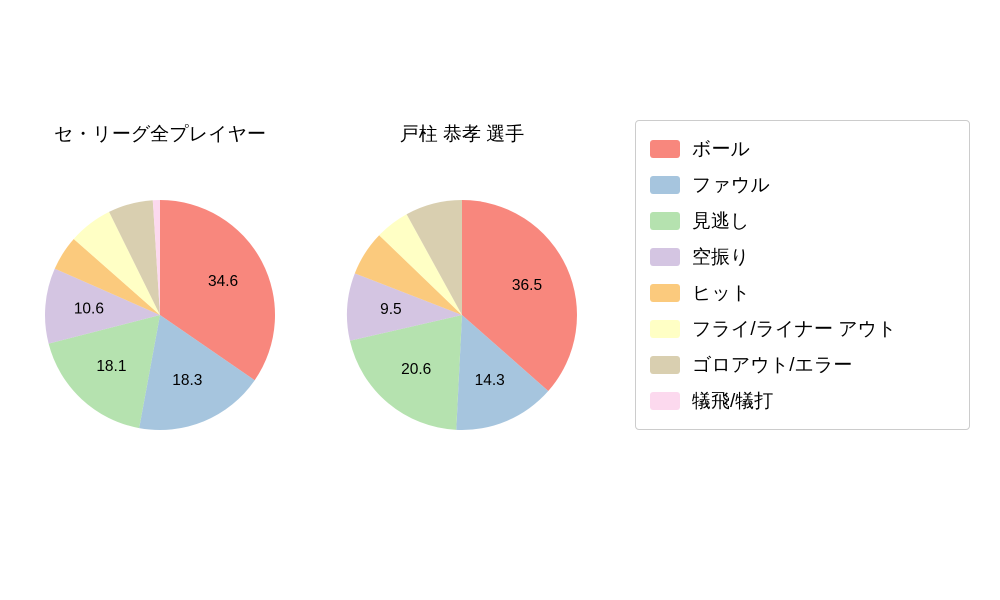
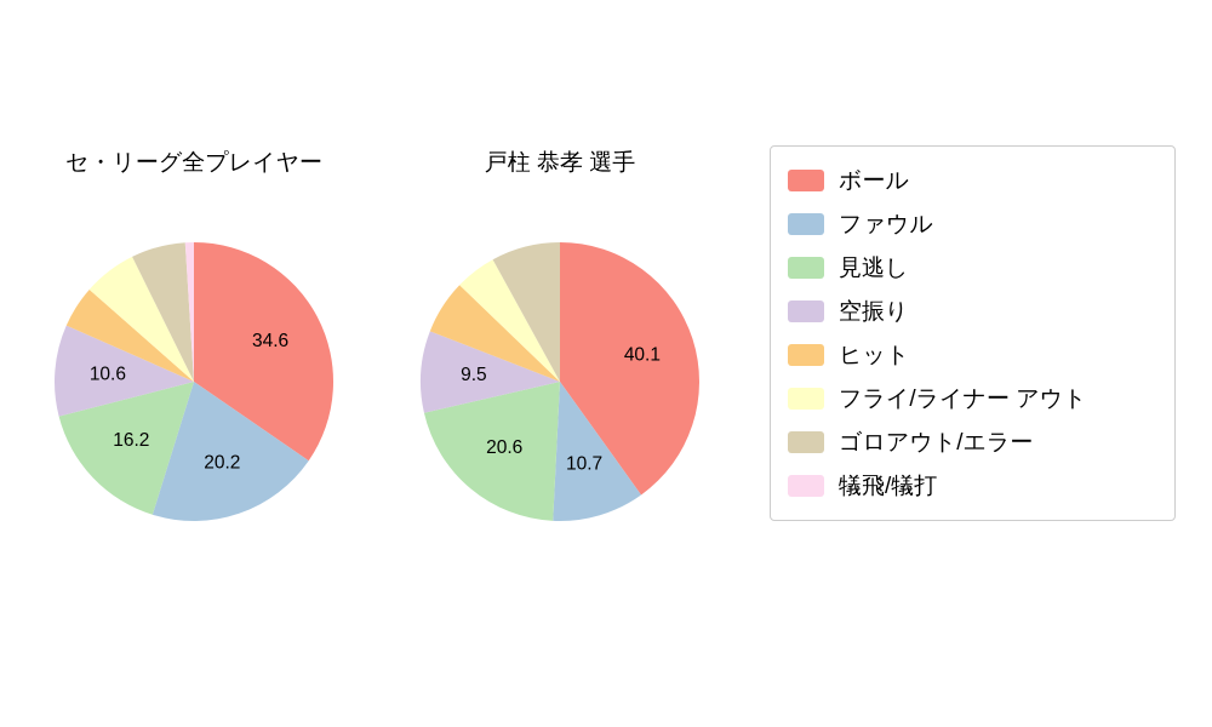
セ・リーグ全プレイヤー/ファウル: 18.3 -> 20.2
セ・リーグ全プレイヤー/見逃し: 18.1 -> 16.2
戸柱 恭孝 選手/ボール: 36.5 -> 40.1
戸柱 恭孝 選手/ファウル: 14.3 -> 10.7
